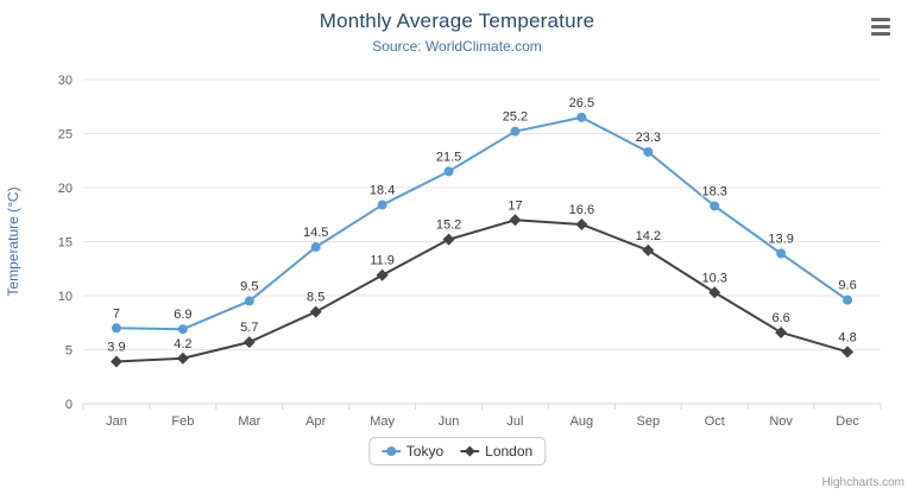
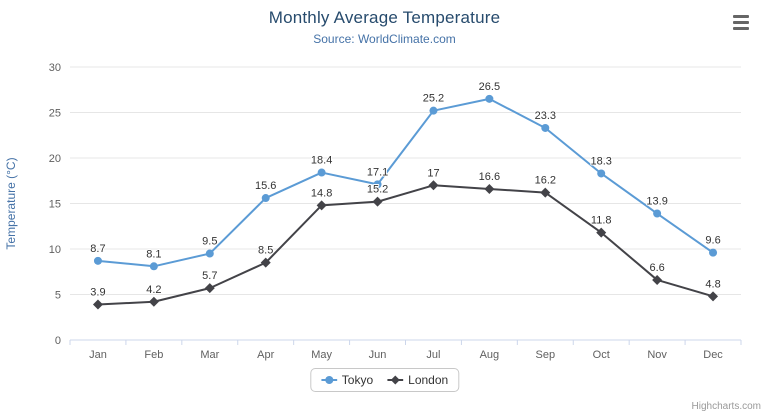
Tokyo/Jan: 7 -> 8.7
Tokyo/Feb: 6.9 -> 8.1
Tokyo/Apr: 14.5 -> 15.6
London/May: 11.9 -> 14.8
Tokyo/Jun: 21.5 -> 17.1
London/Sep: 14.2 -> 16.2
London/Oct: 10.3 -> 11.8
